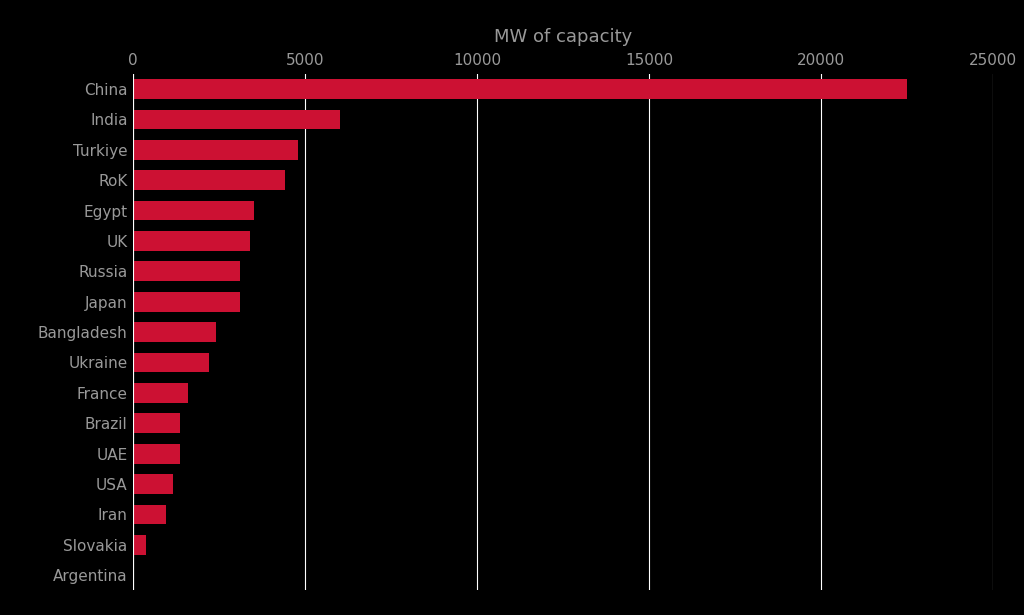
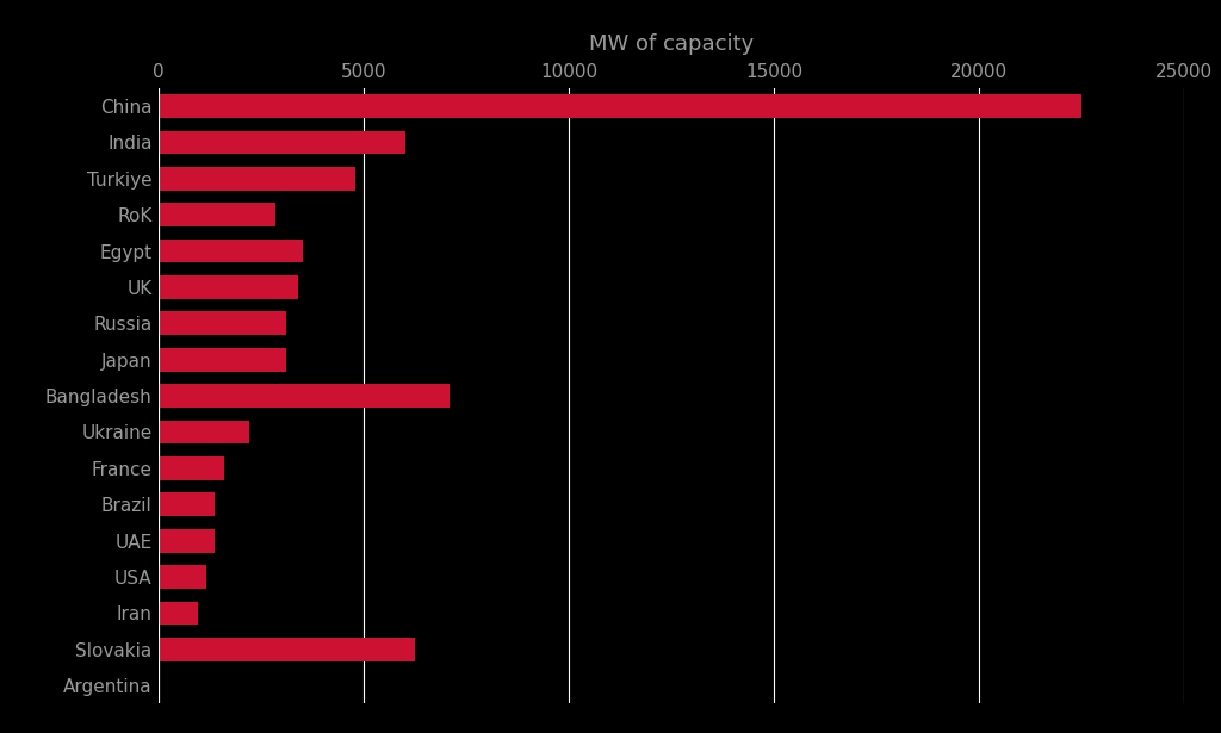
RoK: 4400 -> 2850
Bangladesh: 2400 -> 7100
Slovakia: 380 -> 6250
